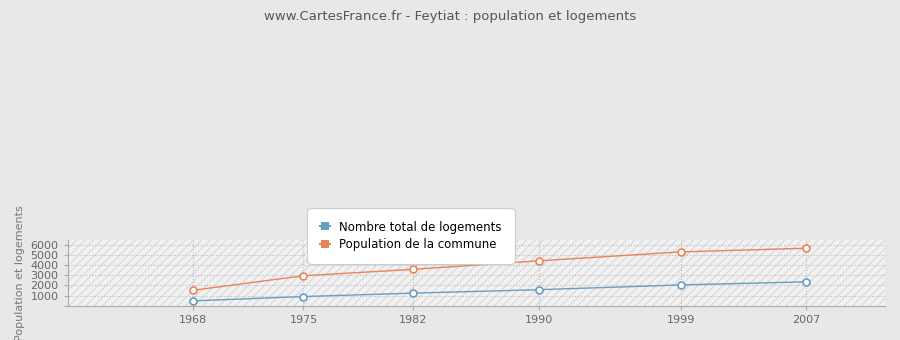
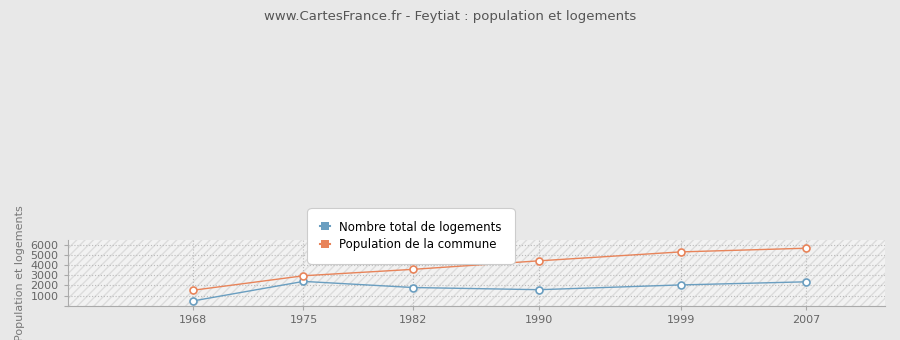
Nombre total de logements/1975: 900 -> 2400
Nombre total de logements/1982: 1300 -> 1800
